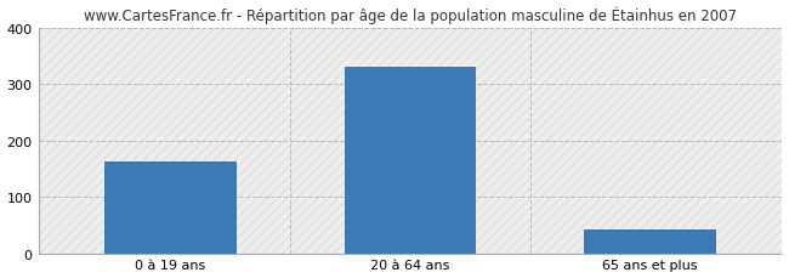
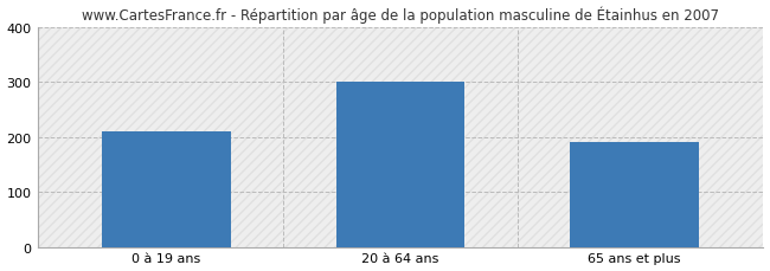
0 à 19 ans: 162 -> 210
20 à 64 ans: 331 -> 300
65 ans et plus: 42 -> 190
